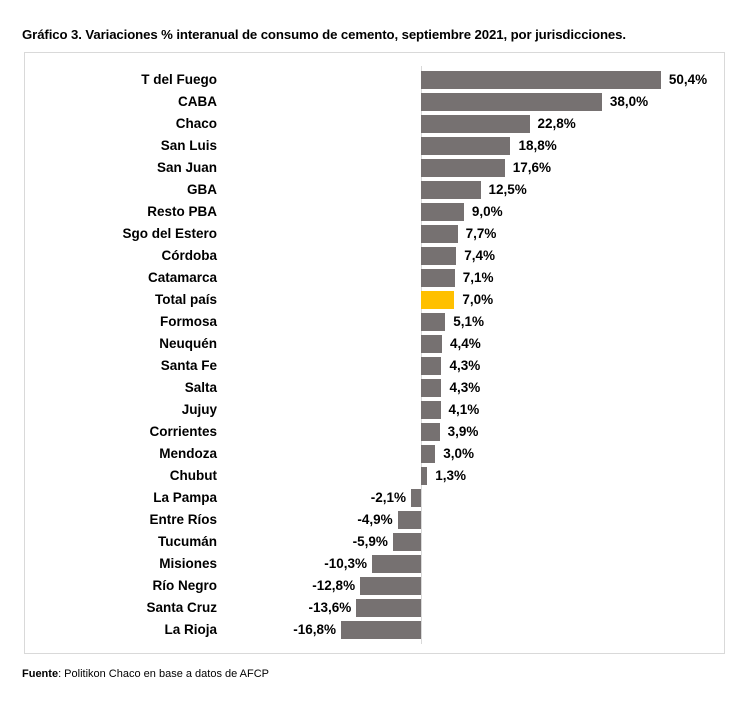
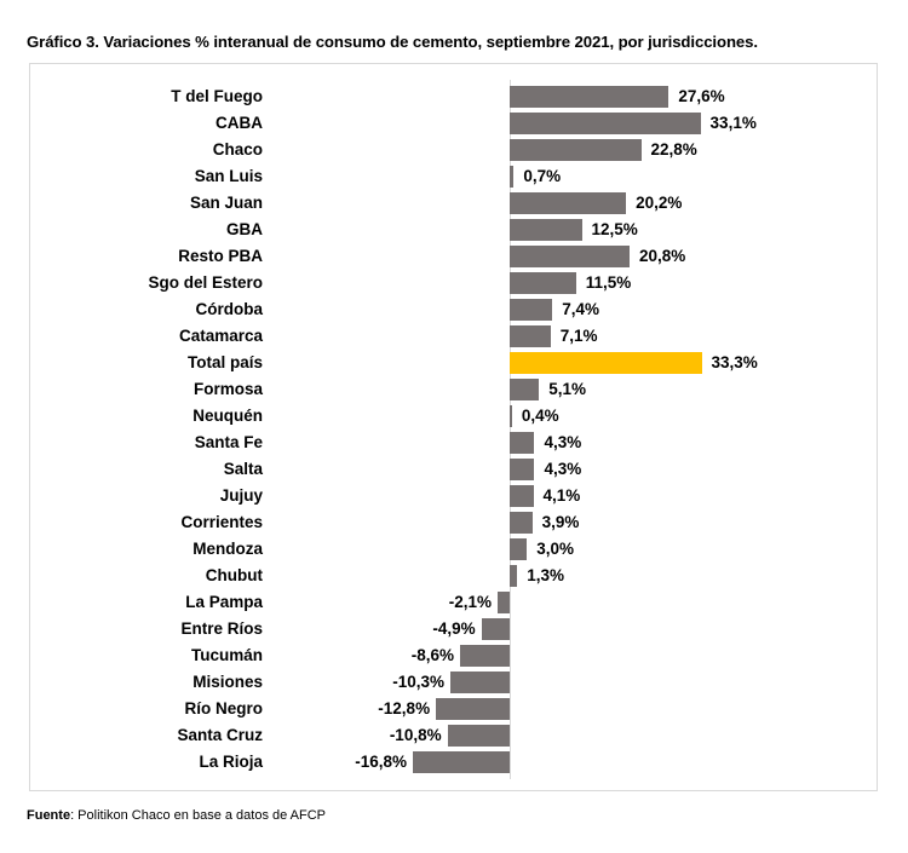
T del Fuego: 50,4% -> 27,6%
CABA: 38,0% -> 33,1%
San Luis: 18,8% -> 0,7%
San Juan: 17,6% -> 20,2%
Resto PBA: 9,0% -> 20,8%
Sgo del Estero: 7,7% -> 11,5%
Total país: 7,0% -> 33,3%
Neuquén: 4,4% -> 0,4%
Tucumán: -5,9% -> -8,6%
Santa Cruz: -13,6% -> -10,8%
